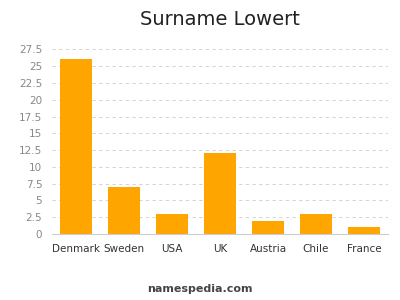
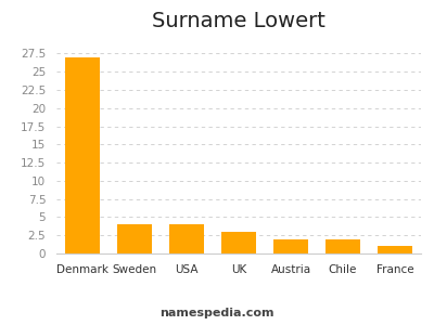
Denmark: 26 -> 27
Sweden: 7 -> 4
USA: 3 -> 4
UK: 12 -> 3
Chile: 3 -> 2
